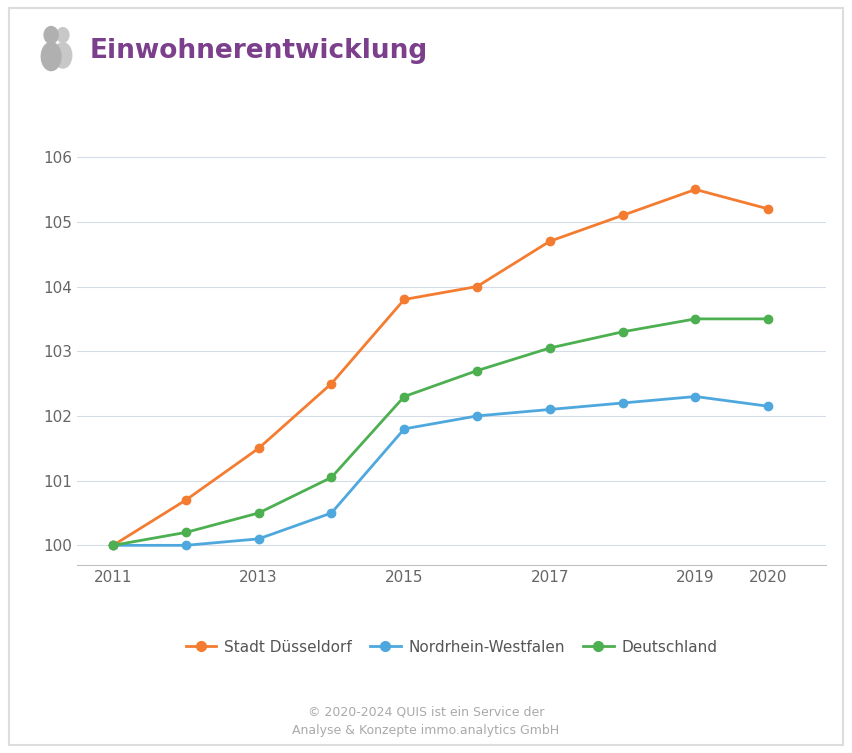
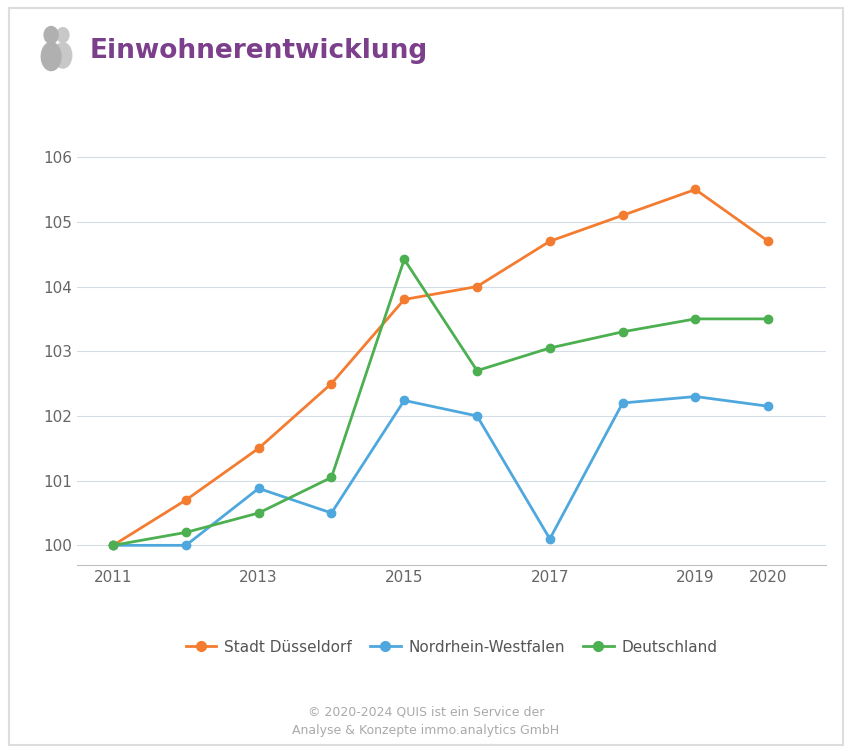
Nordrhein-Westfalen/2013: 100.10 -> 100.88
Nordrhein-Westfalen/2015: 101.80 -> 102.24
Deutschland/2015: 102.30 -> 104.42
Nordrhein-Westfalen/2017: 102.10 -> 100.10
Stadt Düsseldorf/2020: 105.2 -> 104.7
